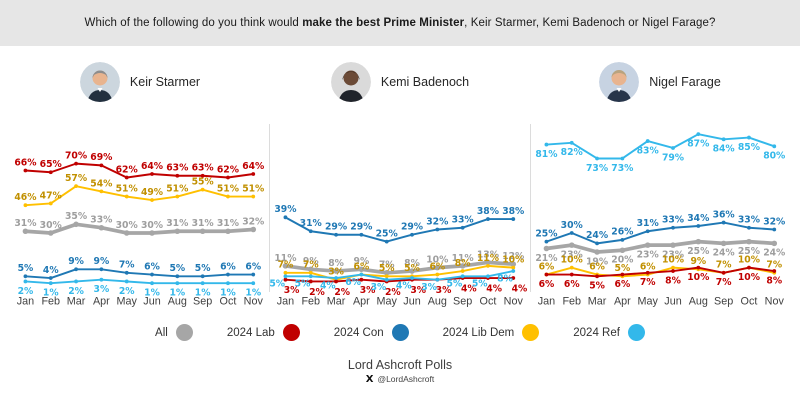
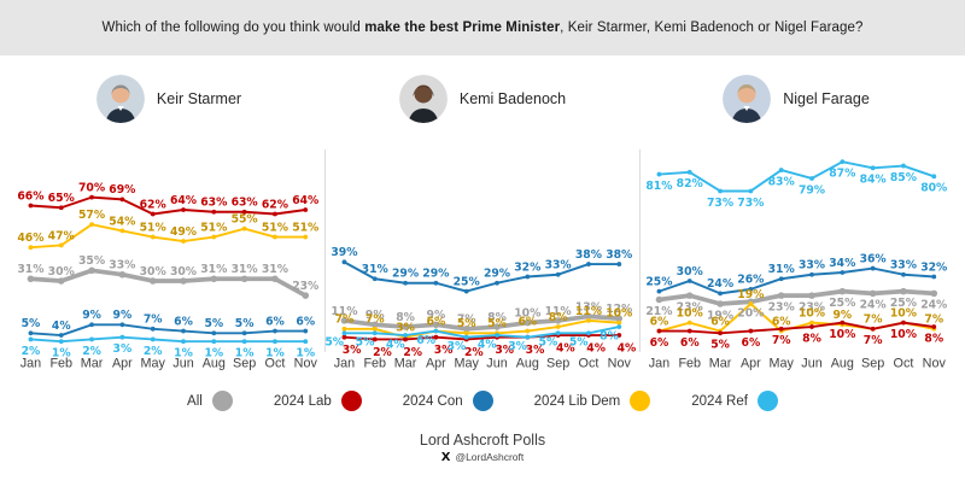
Keir Starmer/All/Nov: 32% -> 23%
Nigel Farage/2024 Lib Dem/Apr: 5% -> 19%
